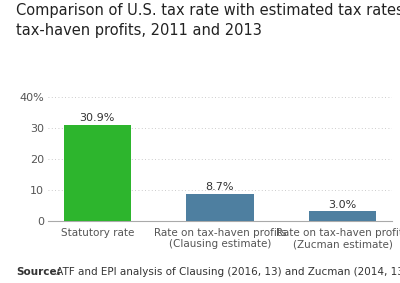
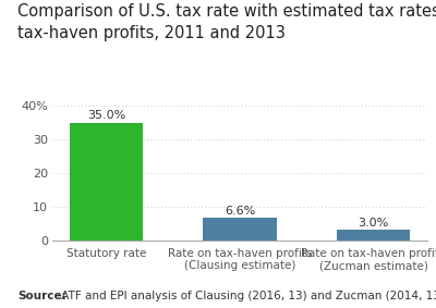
Statutory rate: 30.9% -> 35.0%
Rate on tax-haven profits (Clausing estimate): 8.7% -> 6.6%
